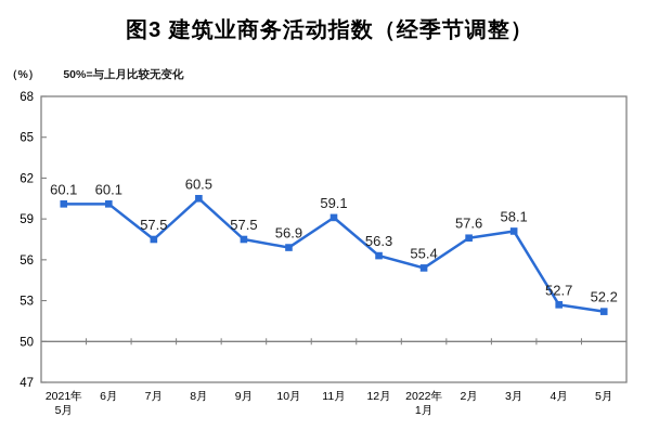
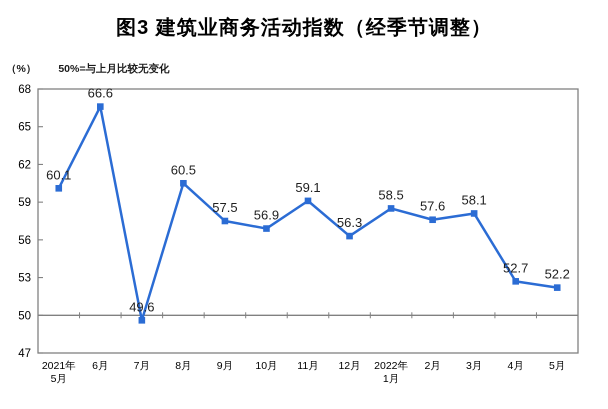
6月: 60.1 -> 66.6
7月: 57.5 -> 49.6
2022年1月: 55.4 -> 58.5
